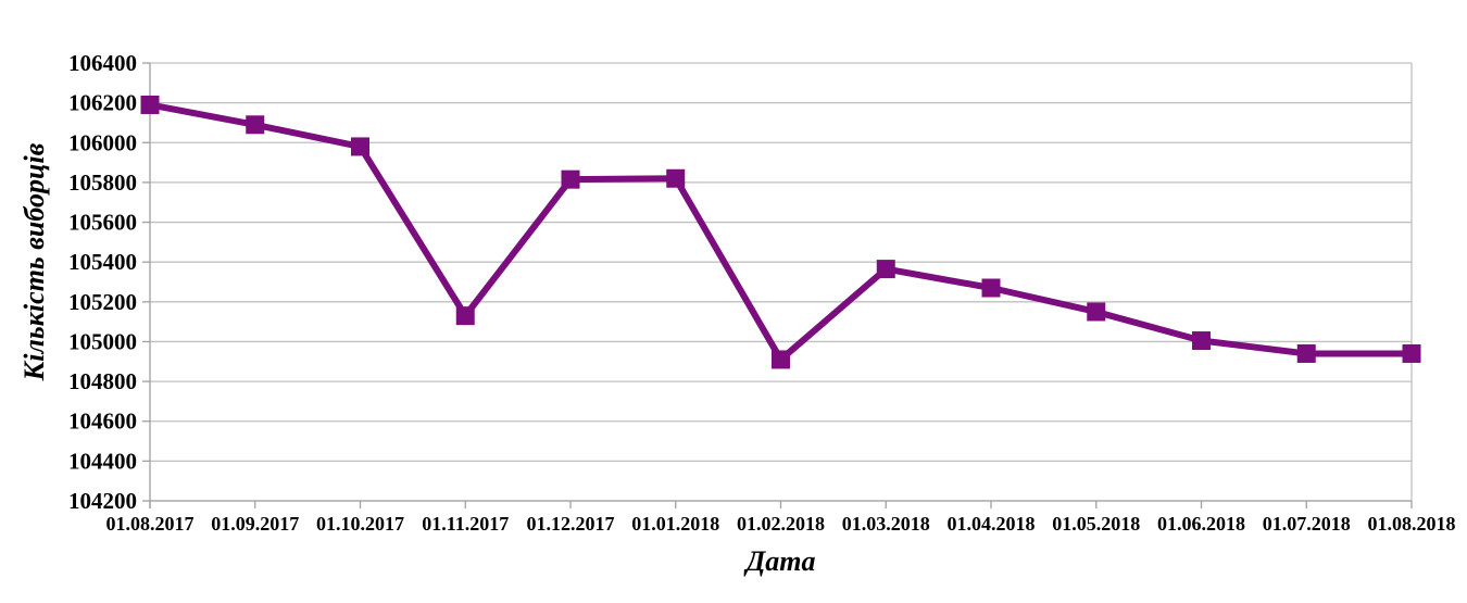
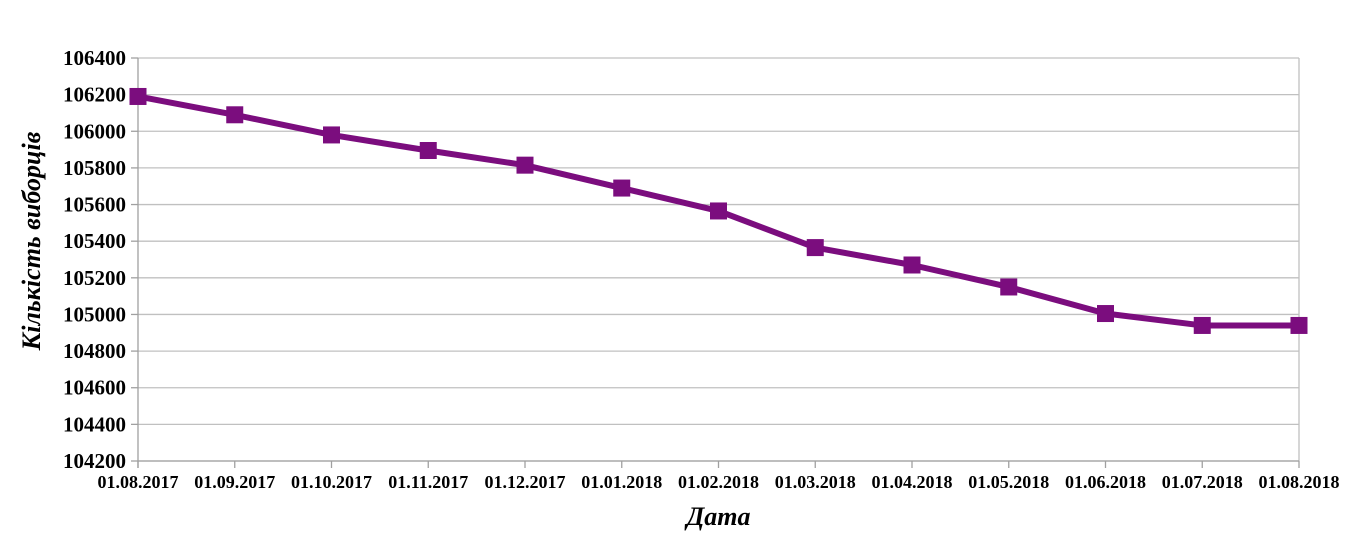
01.11.2017: 105130 -> 105900
01.01.2018: 105820 -> 105690
01.02.2018: 104910 -> 105560
